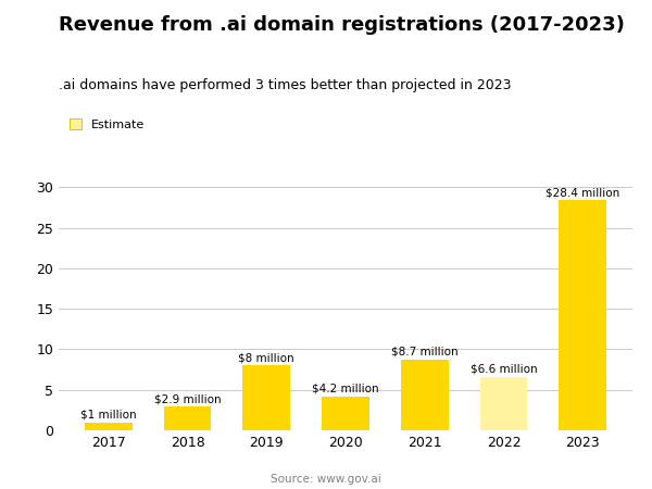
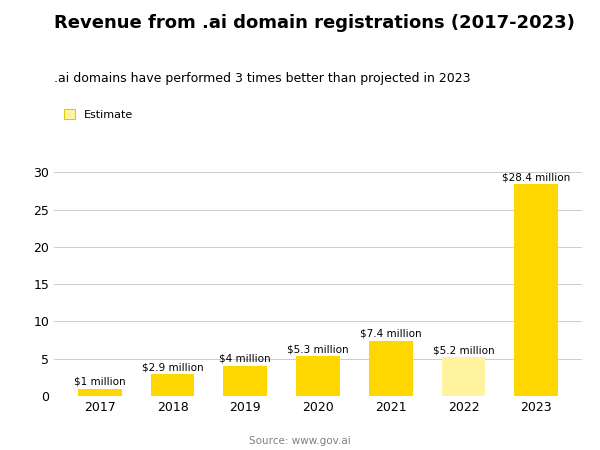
2019: $8 -> $4
2020: $4.2 -> $5.3
2021: $8.7 -> $7.4
2022: $6.6 -> $5.2
